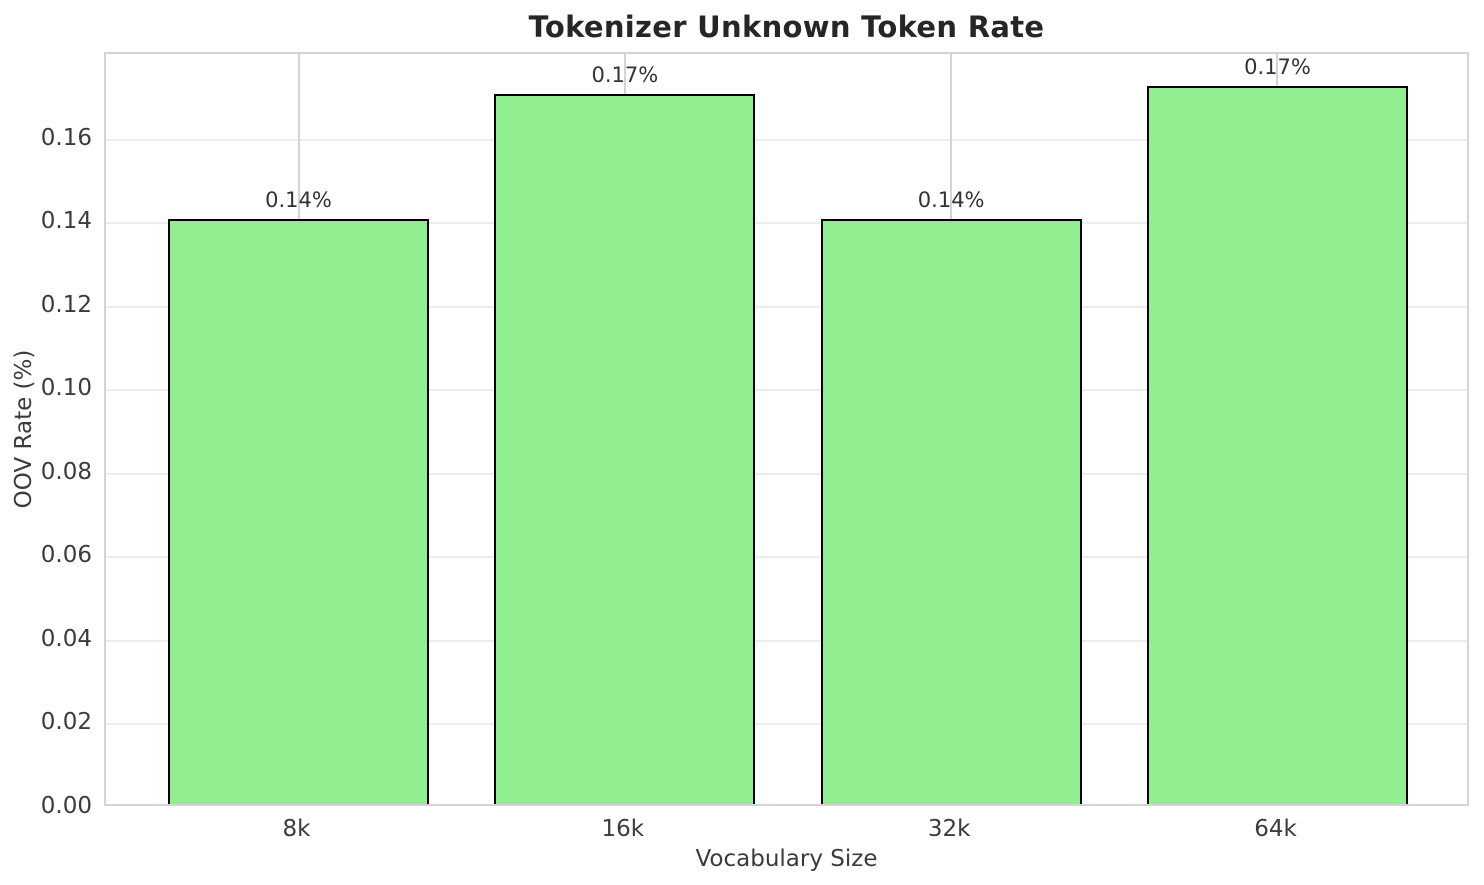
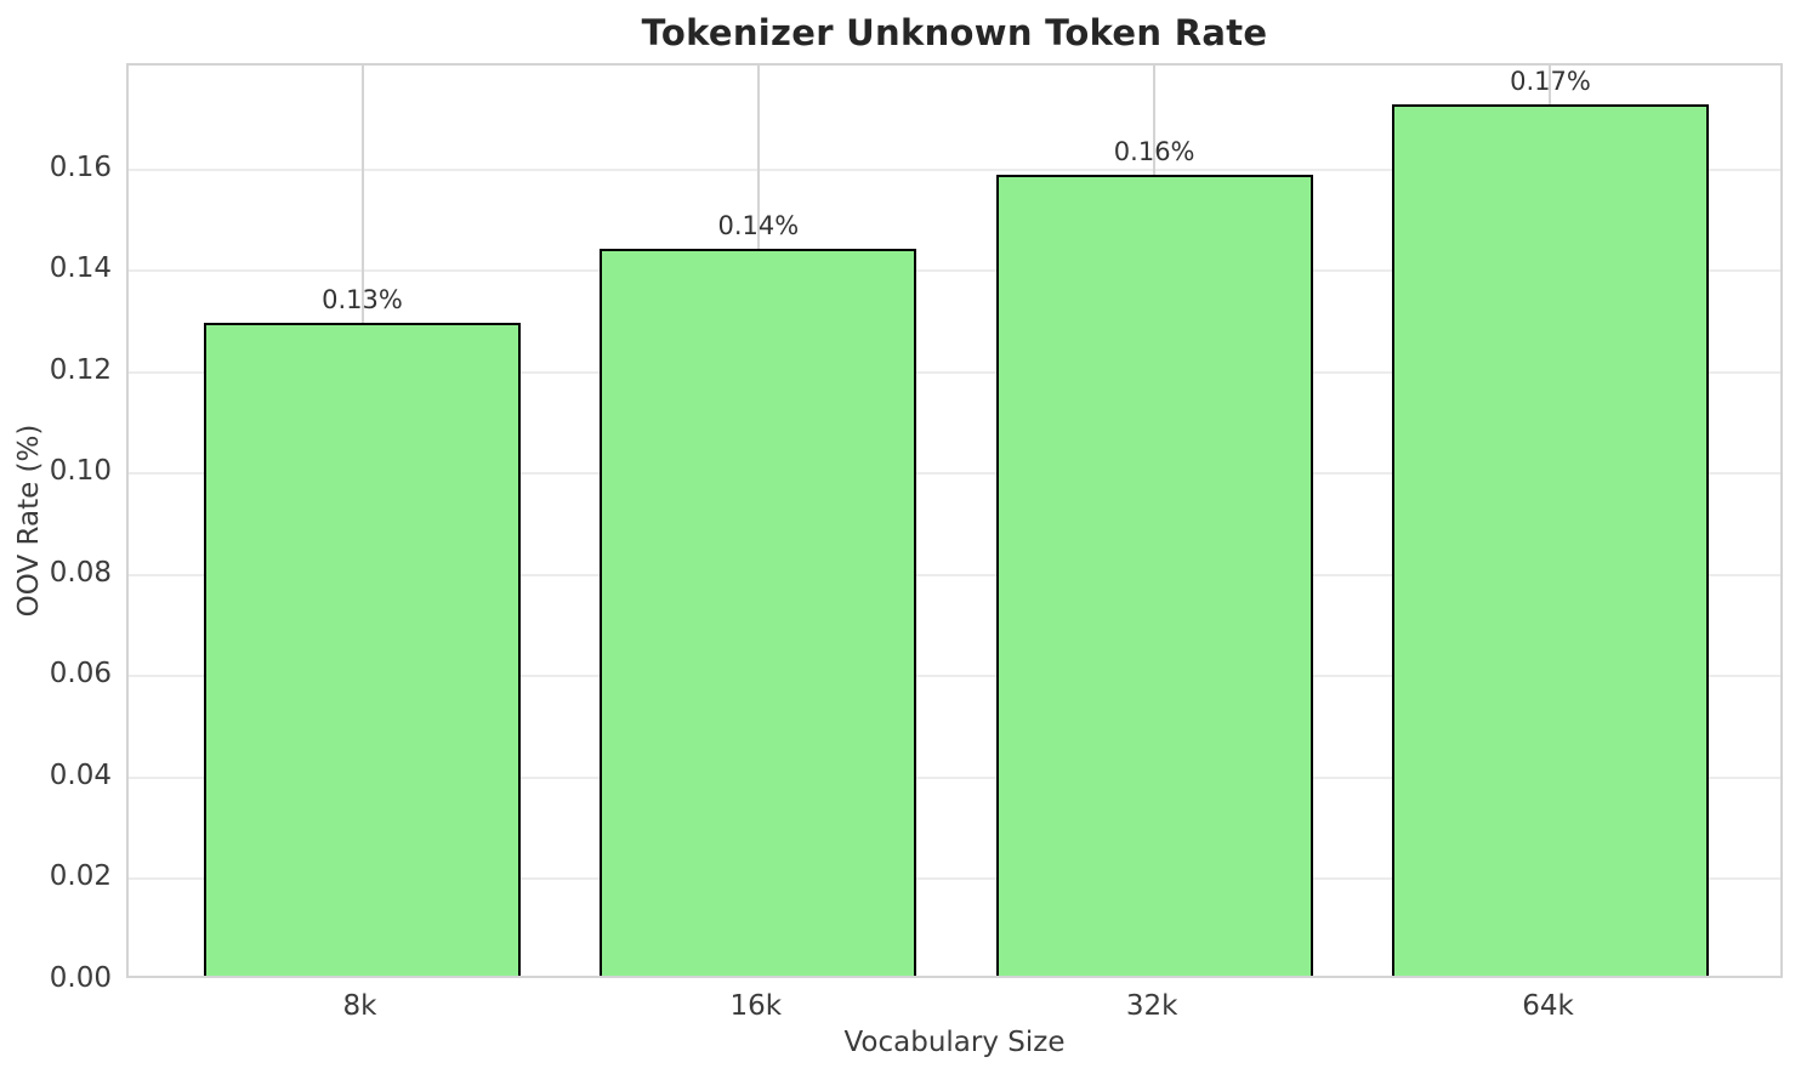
8k: 0.14% -> 0.13%
16k: 0.17% -> 0.14%
32k: 0.14% -> 0.16%
